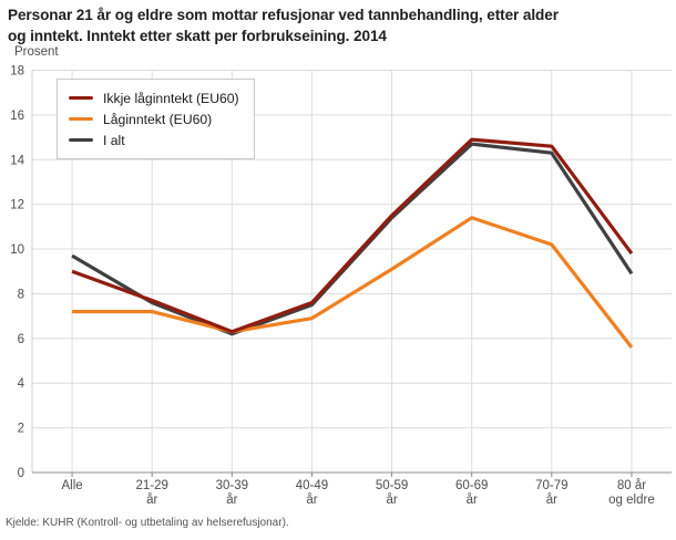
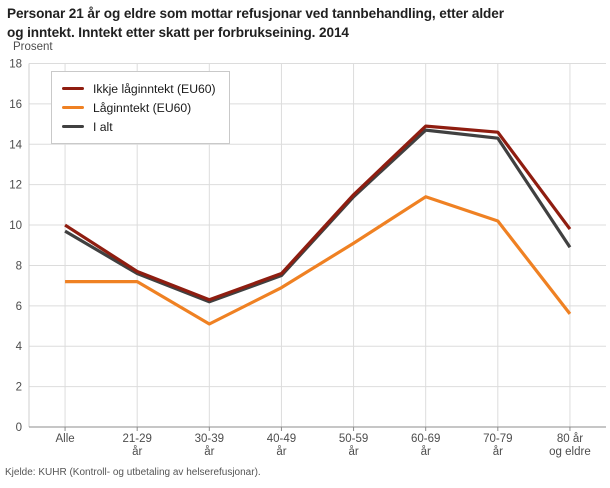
Ikkje låginntekt (EU60)/Alle: 9.0 -> 10.0
Låginntekt (EU60)/30-39 år: 6.3 -> 5.1
